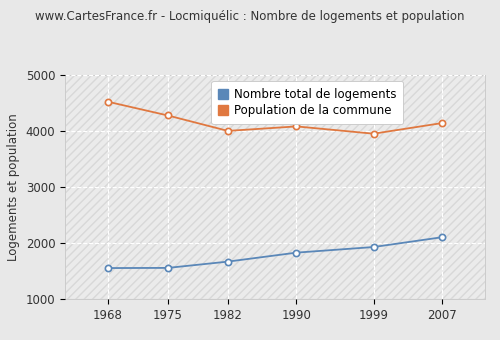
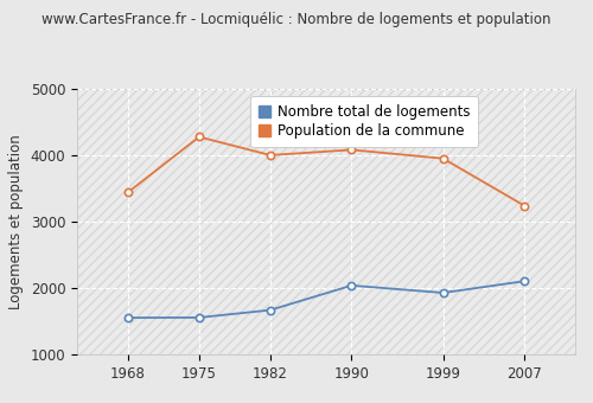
Population de la commune/1968: 4520 -> 3440
Nombre total de logements/1990: 1830 -> 2040
Population de la commune/2007: 4140 -> 3240
